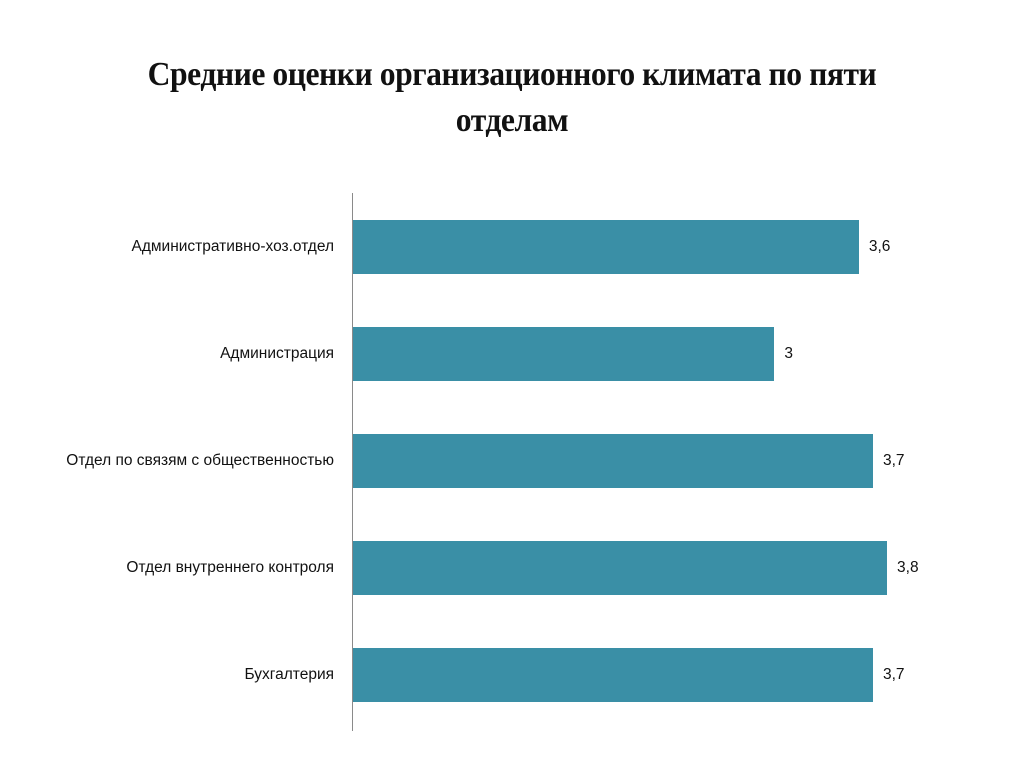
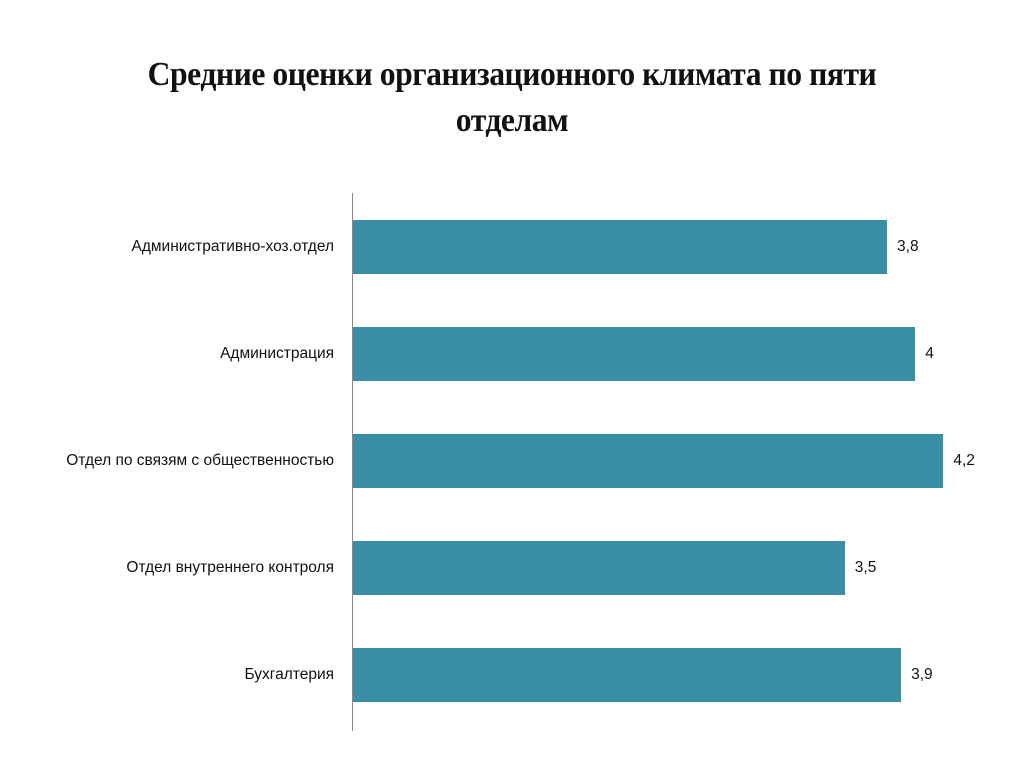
Административно-хоз.отдел: 3,6 -> 3,8
Администрация: 3 -> 4
Отдел по связям с общественностью: 3,7 -> 4,2
Отдел внутреннего контроля: 3,8 -> 3,5
Бухгалтерия: 3,7 -> 3,9
